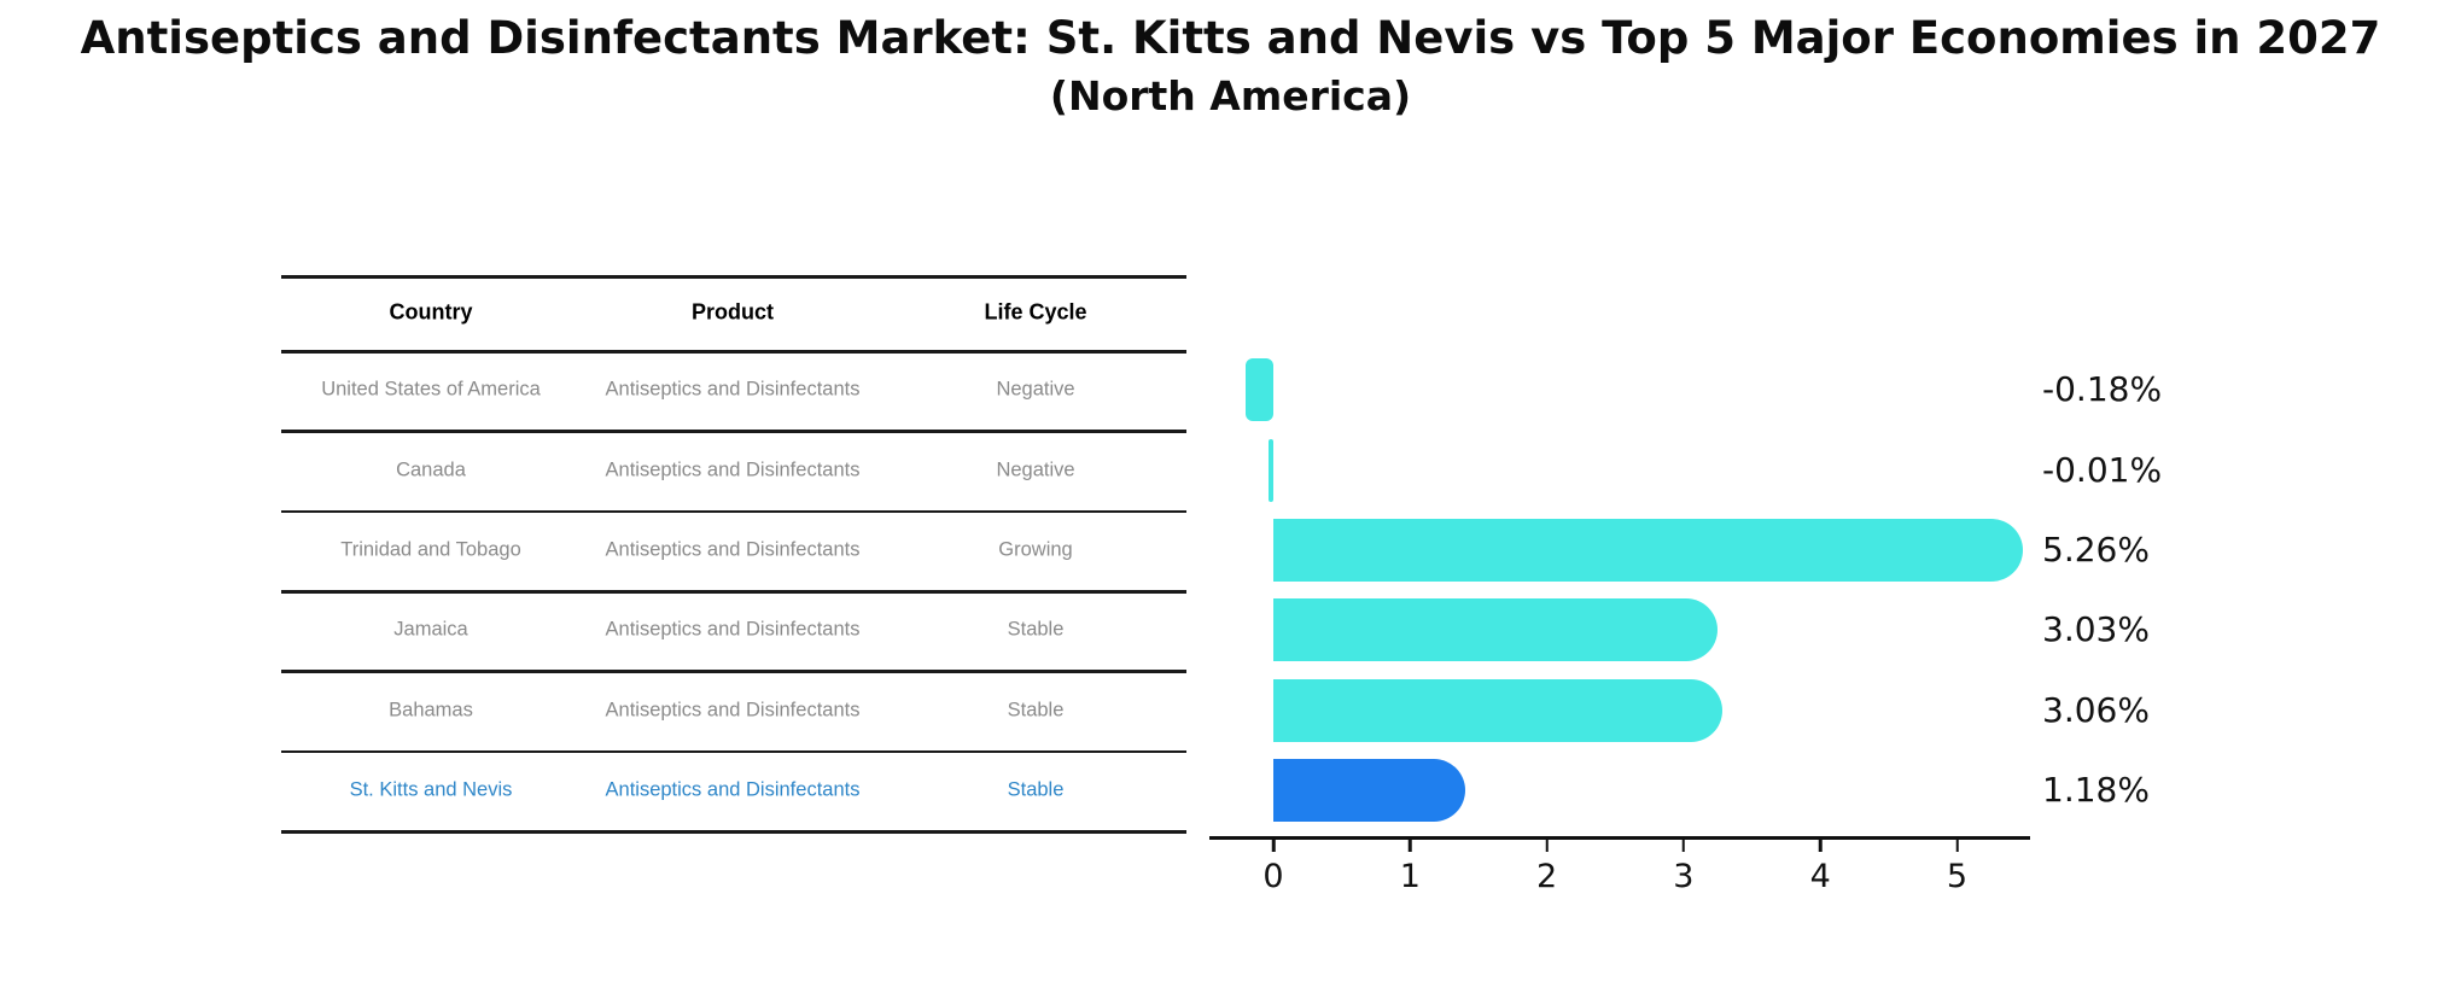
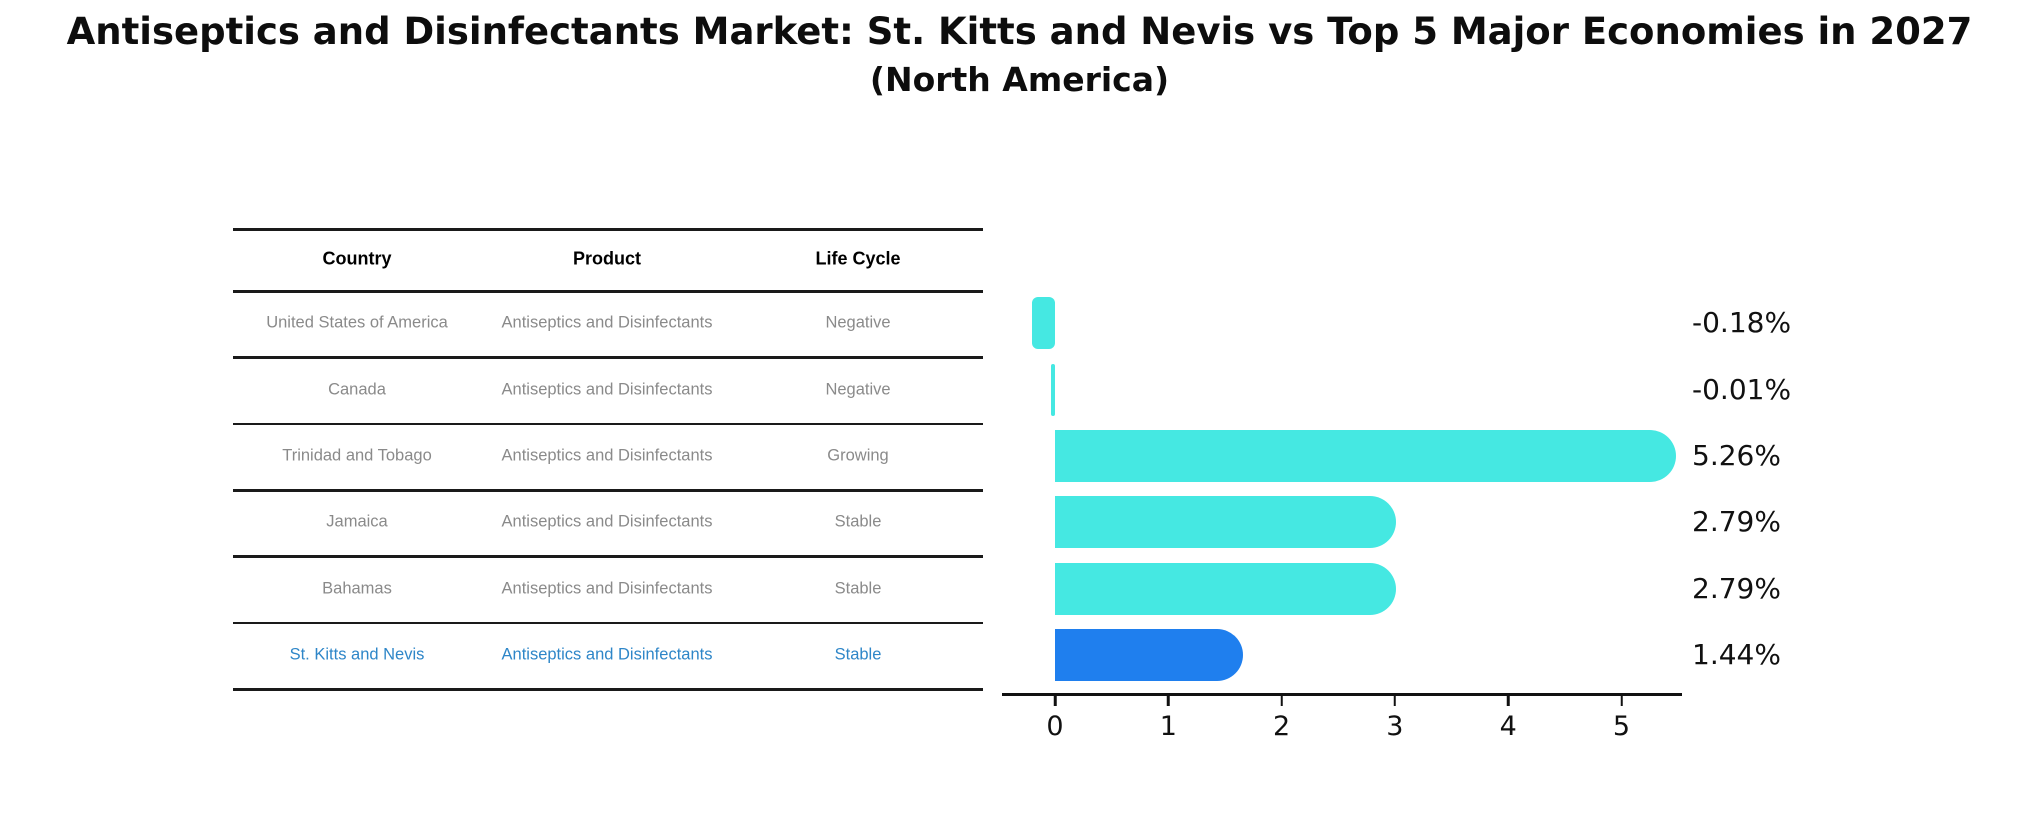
Jamaica: 3.03% -> 2.79%
Bahamas: 3.06% -> 2.79%
St. Kitts and Nevis: 1.18% -> 1.44%
